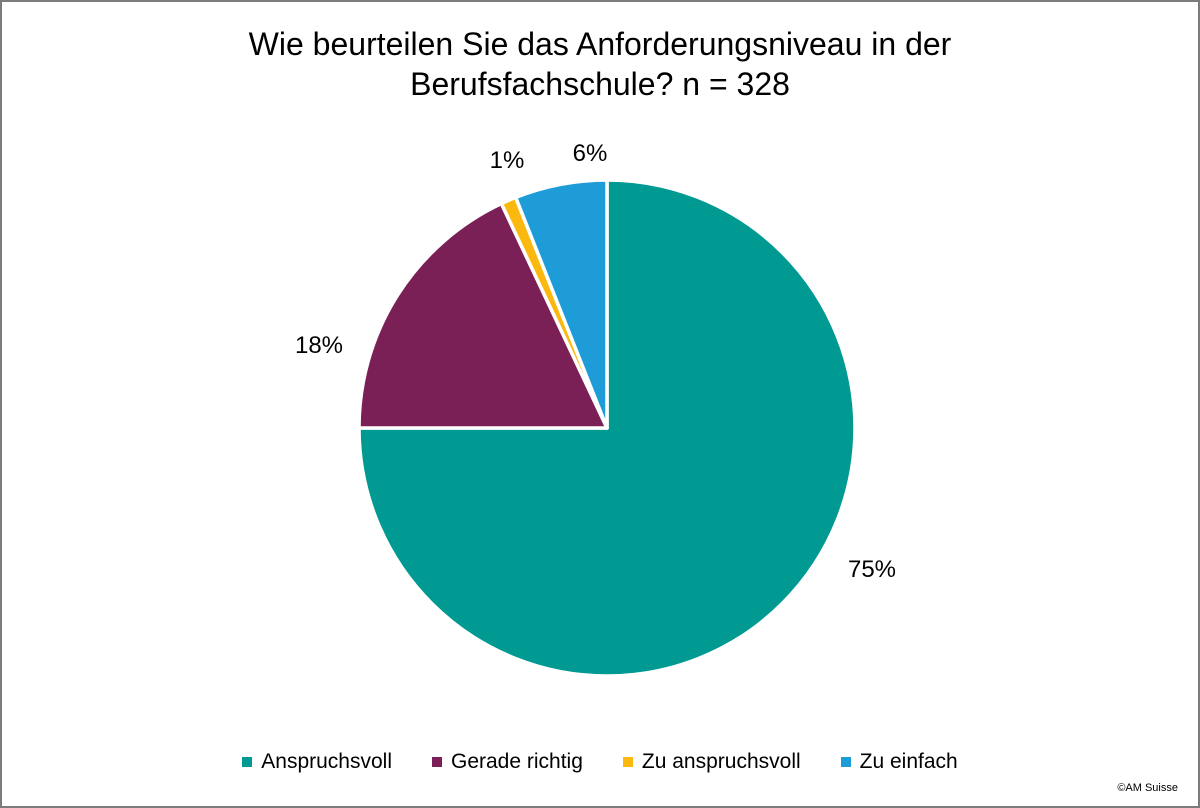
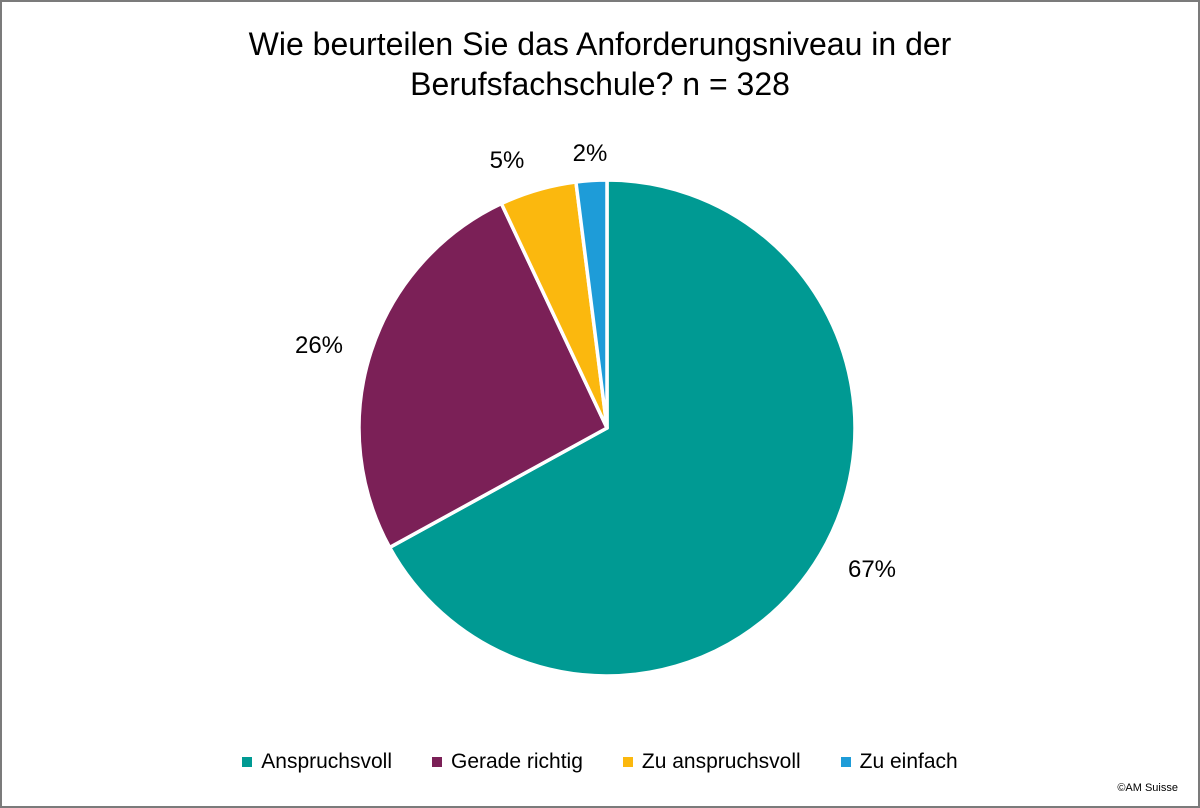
Anspruchsvoll: 75% -> 67%
Gerade richtig: 18% -> 26%
Zu anspruchsvoll: 1% -> 5%
Zu einfach: 6% -> 2%
